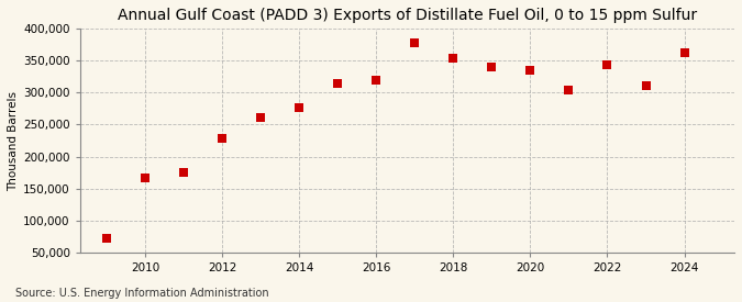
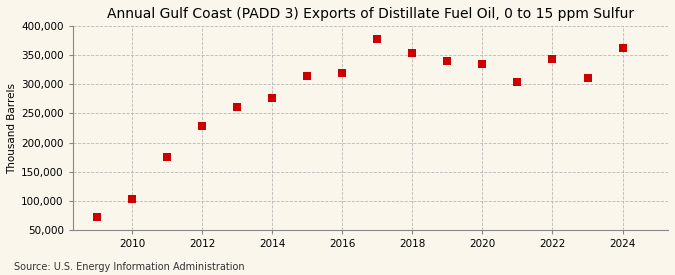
2010: 166,000 -> 103,000
